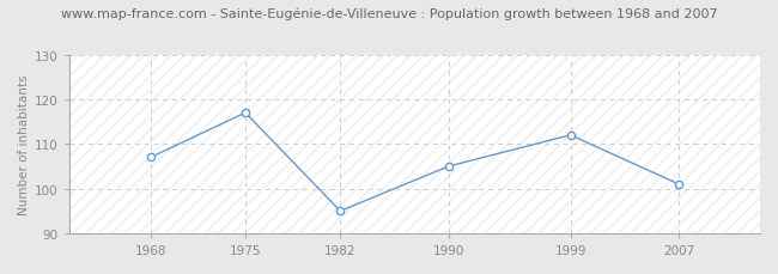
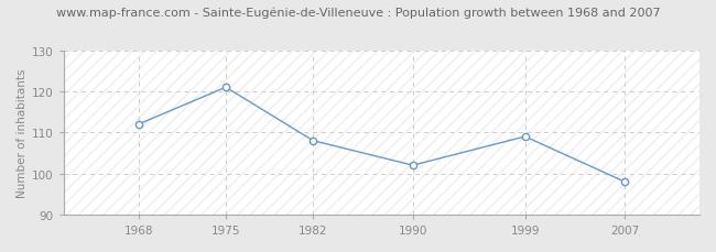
1968: 107 -> 112
1975: 117 -> 121
1982: 95 -> 108
1990: 105 -> 102
1999: 112 -> 109
2007: 101 -> 98
